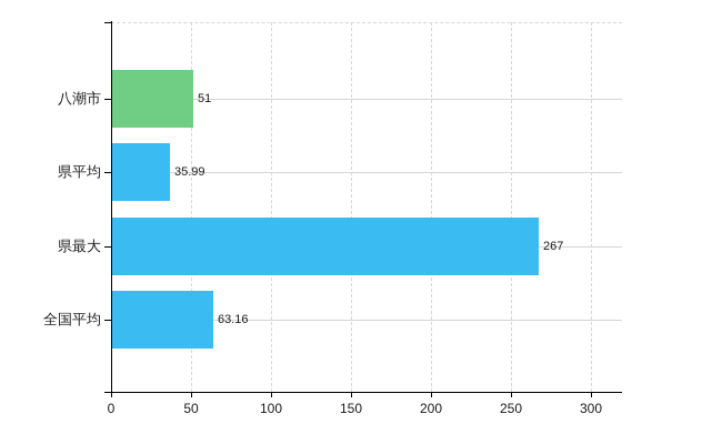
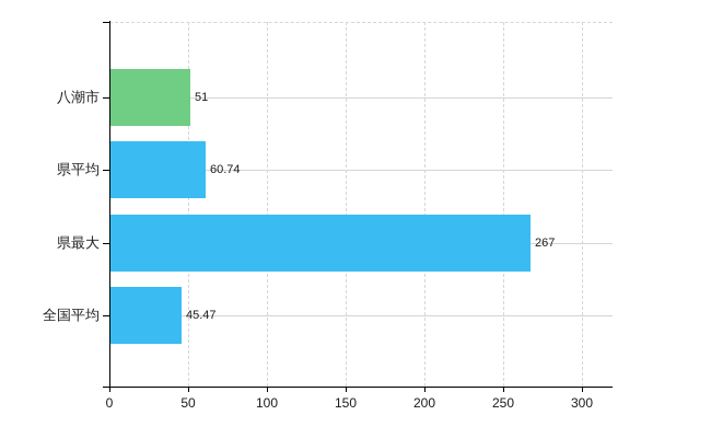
県平均: 35.99 -> 60.74
全国平均: 63.16 -> 45.47
